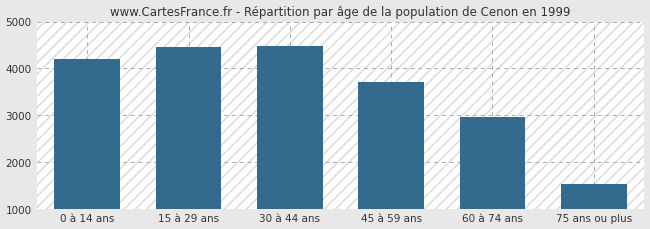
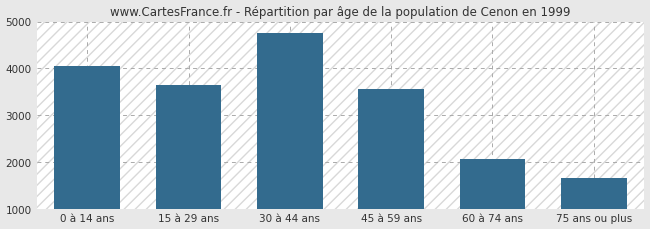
0 à 14 ans: 4200 -> 4050
15 à 29 ans: 4450 -> 3650
30 à 44 ans: 4470 -> 4750
45 à 59 ans: 3700 -> 3550
60 à 74 ans: 2950 -> 2050
75 ans ou plus: 1530 -> 1650
